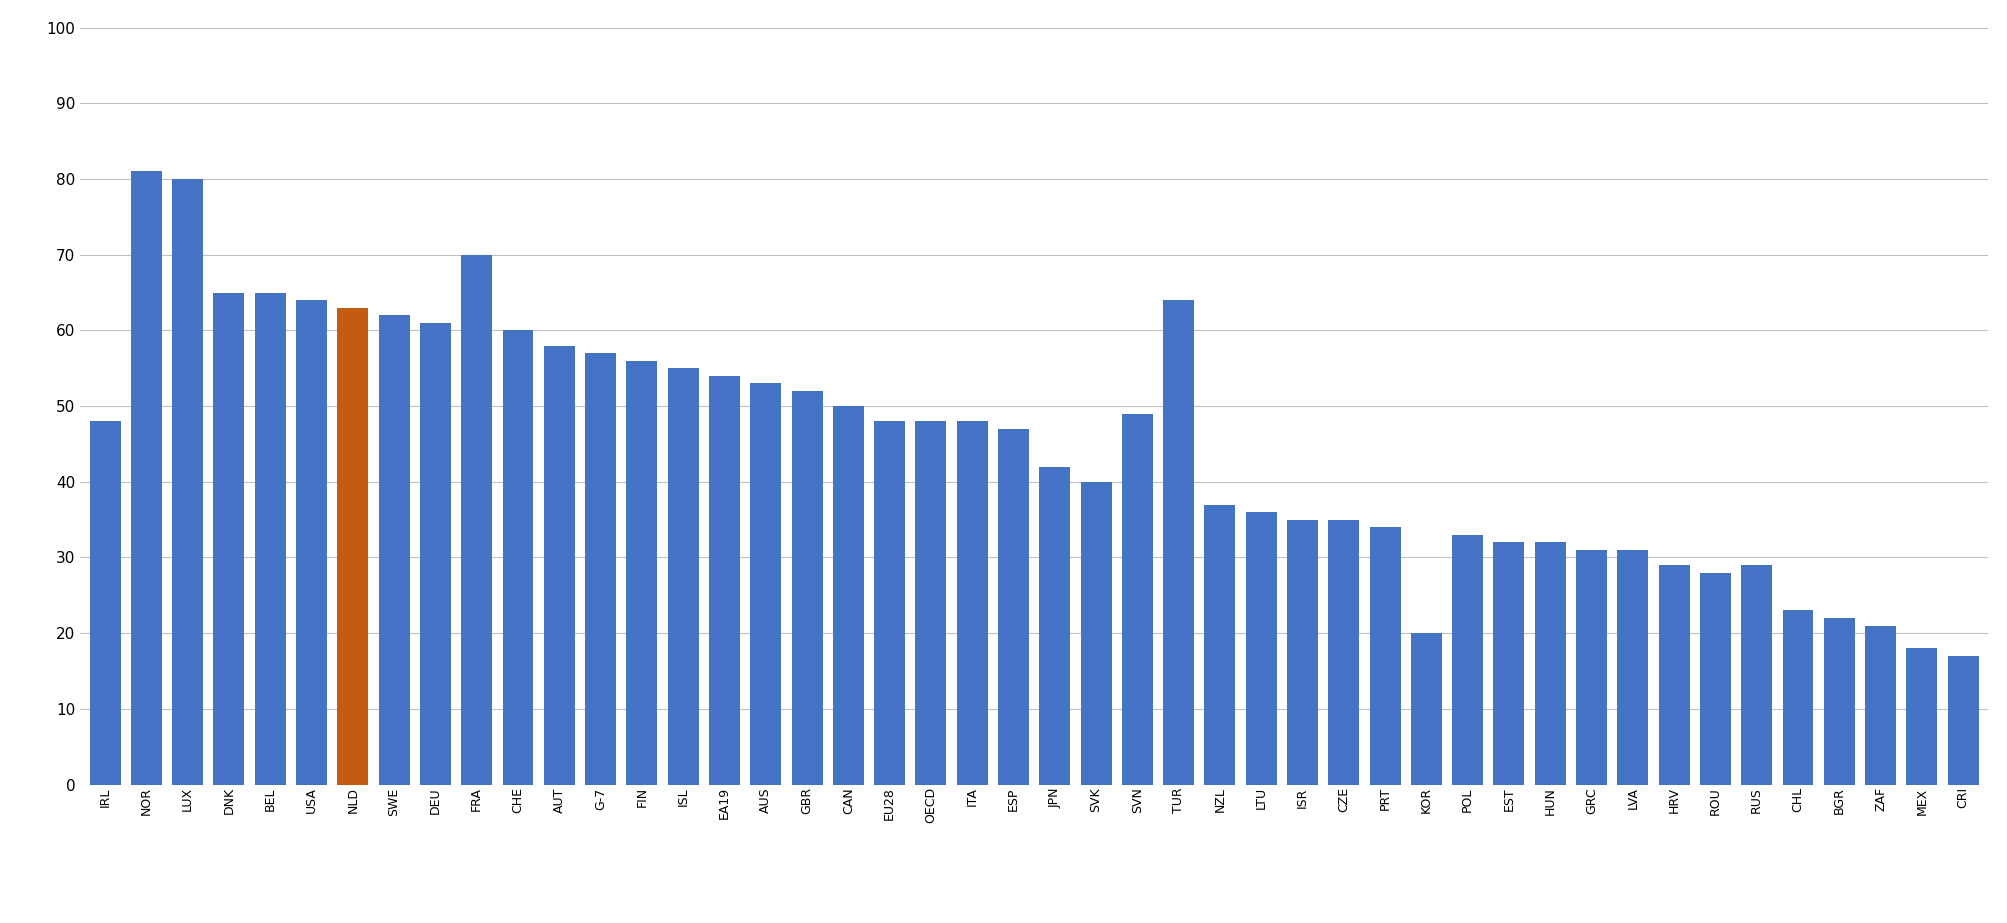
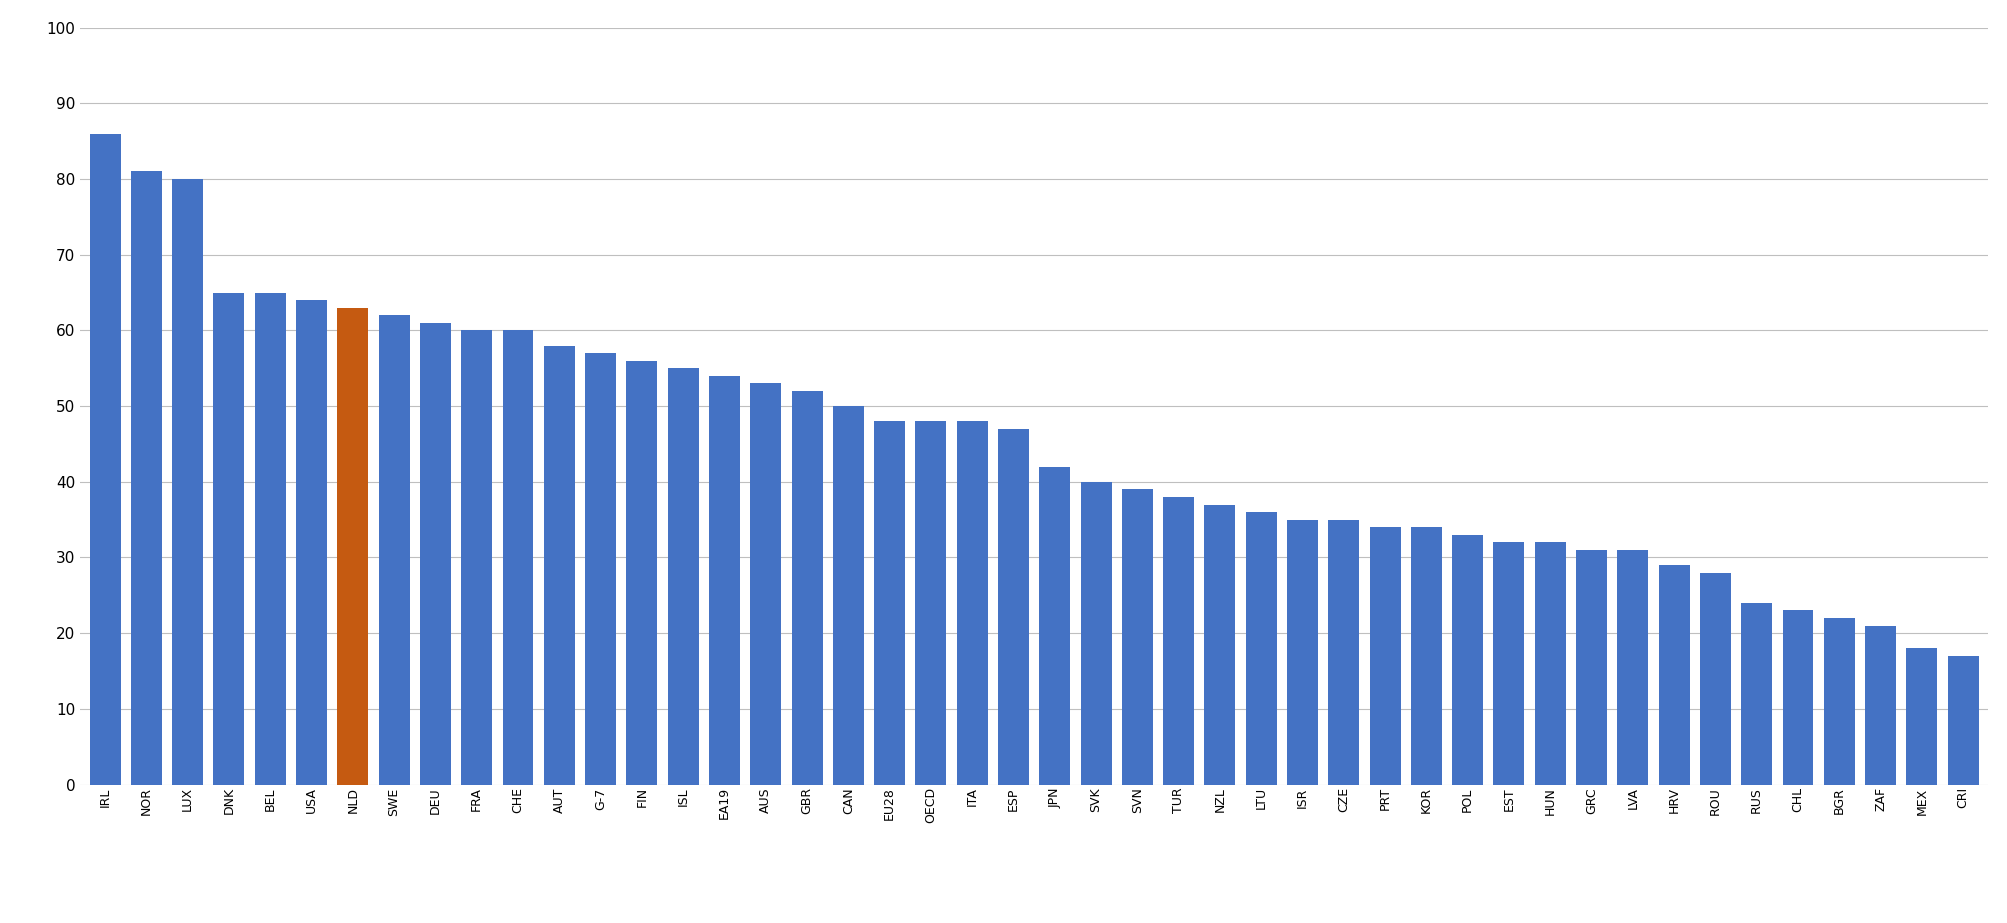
IRL: 48 -> 86
FRA: 70 -> 60
SVN: 49 -> 39
TUR: 64 -> 38
KOR: 20 -> 34
RUS: 29 -> 24
